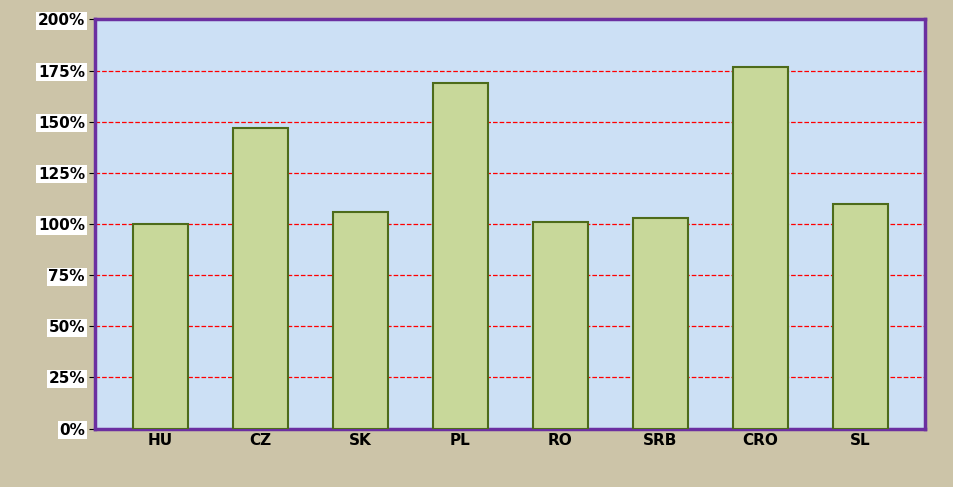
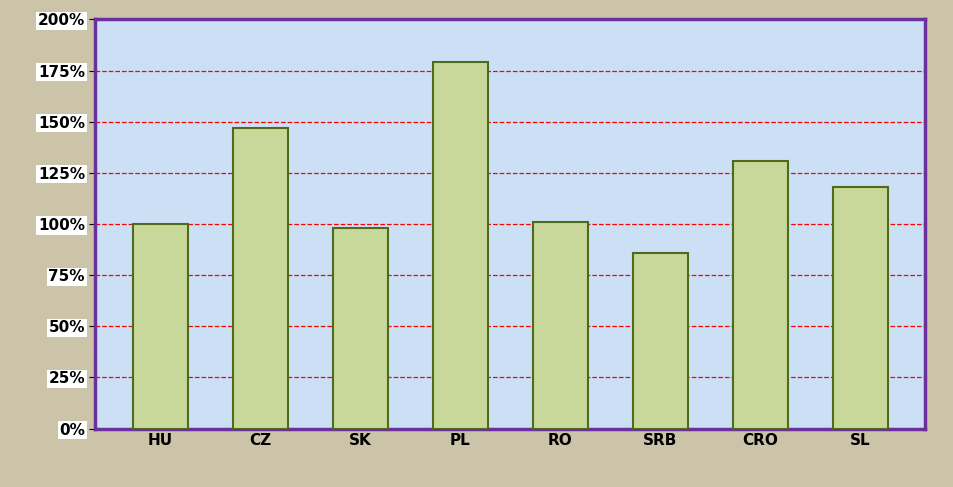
SK: 106% -> 98%
PL: 169% -> 179%
SRB: 103% -> 86%
CRO: 177% -> 131%
SL: 110% -> 118%
